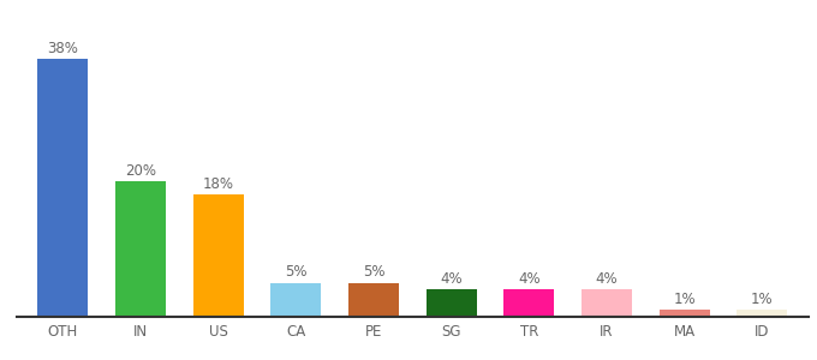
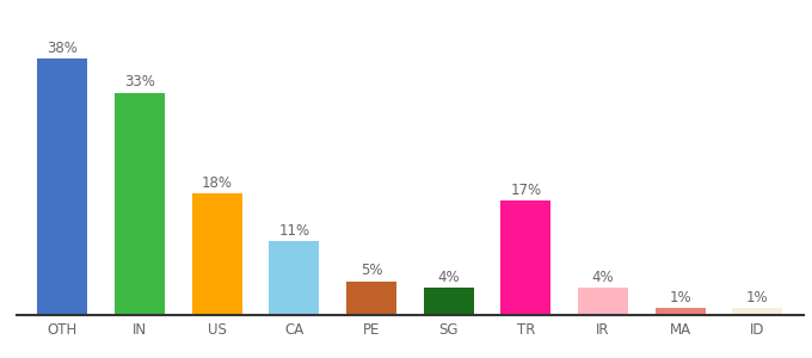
IN: 20% -> 33%
CA: 5% -> 11%
TR: 4% -> 17%
